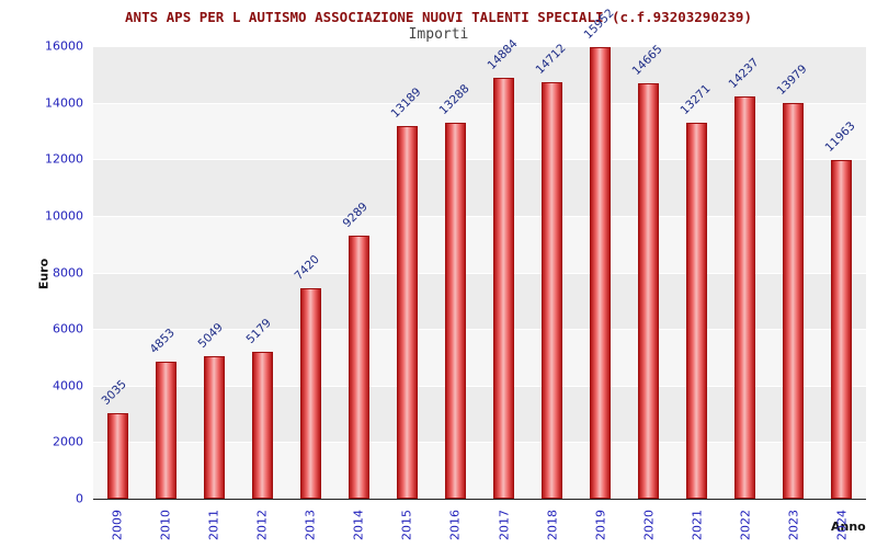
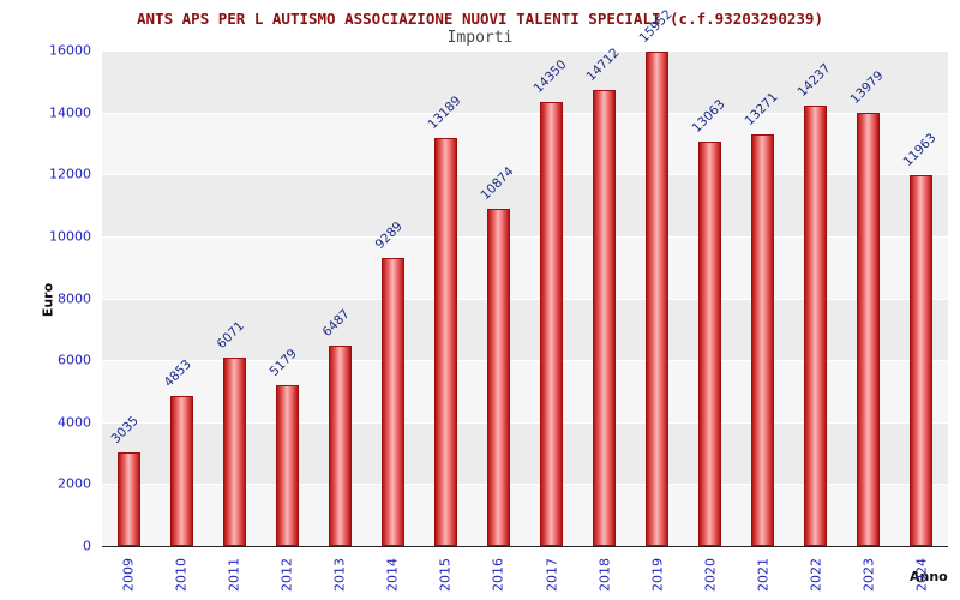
2011: 5049 -> 6071
2013: 7420 -> 6487
2016: 13288 -> 10874
2017: 14884 -> 14350
2020: 14665 -> 13063
